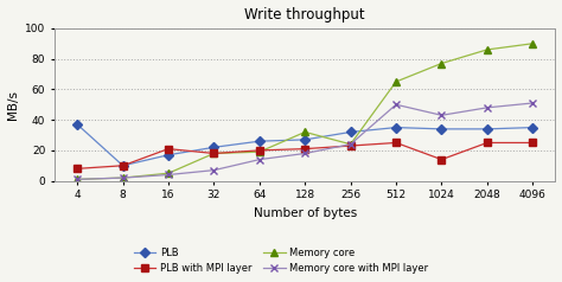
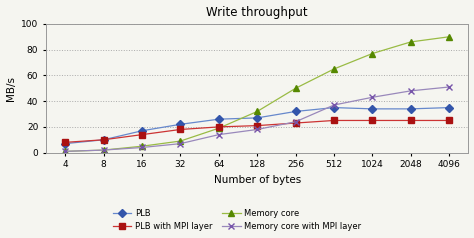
PLB/4: 37 -> 7
PLB with MPI layer/16: 21 -> 14
Memory core/32: 18 -> 9
Memory core/256: 24 -> 50
Memory core with MPI layer/512: 50 -> 37
PLB with MPI layer/1024: 14 -> 25
